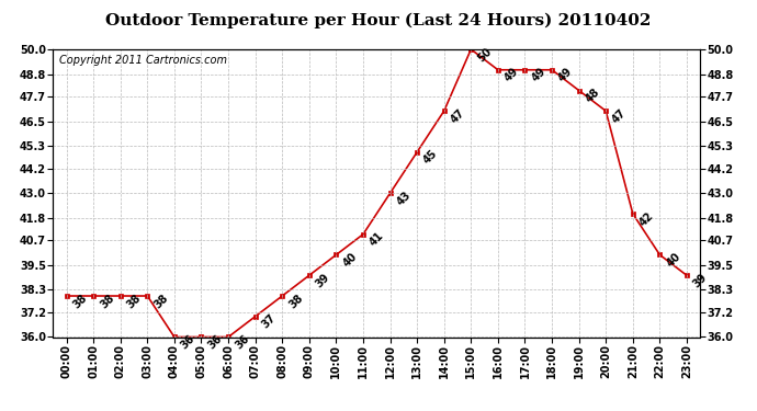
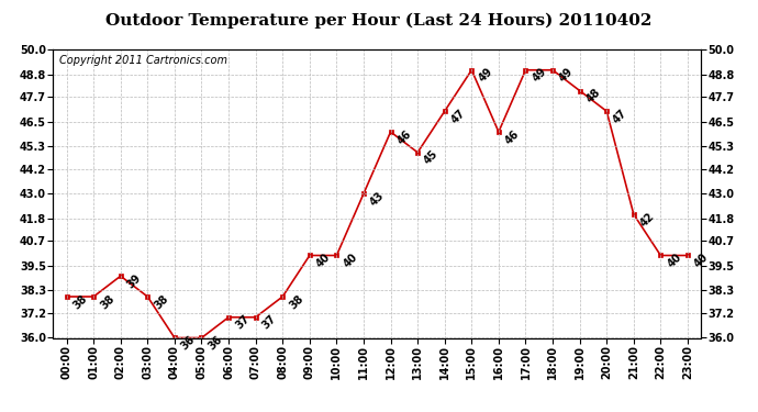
02:00: 38 -> 39
06:00: 36 -> 37
09:00: 39 -> 40
11:00: 41 -> 43
12:00: 43 -> 46
15:00: 50 -> 49
16:00: 49 -> 46
23:00: 39 -> 40
